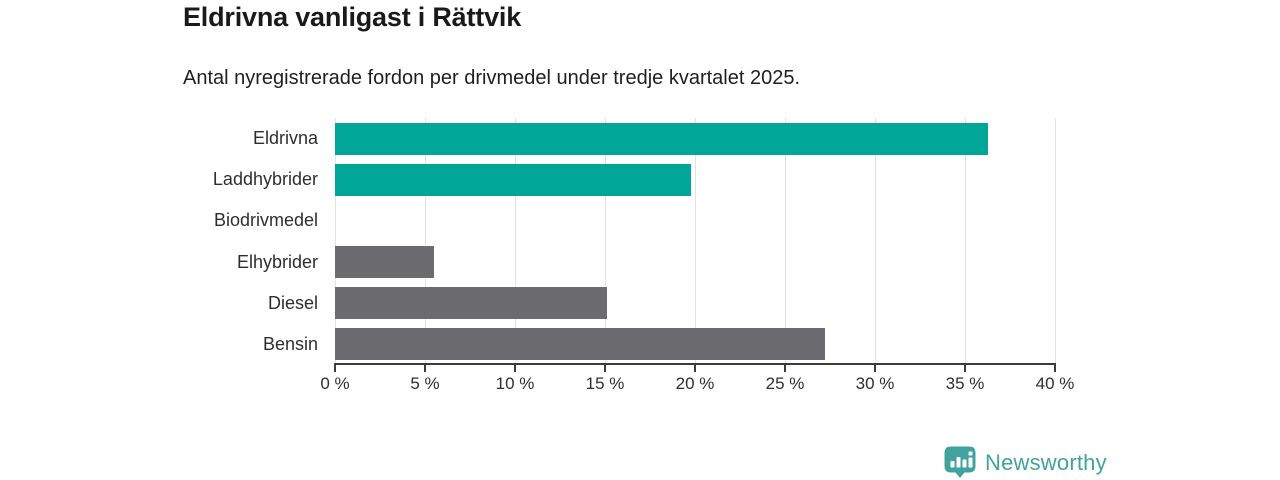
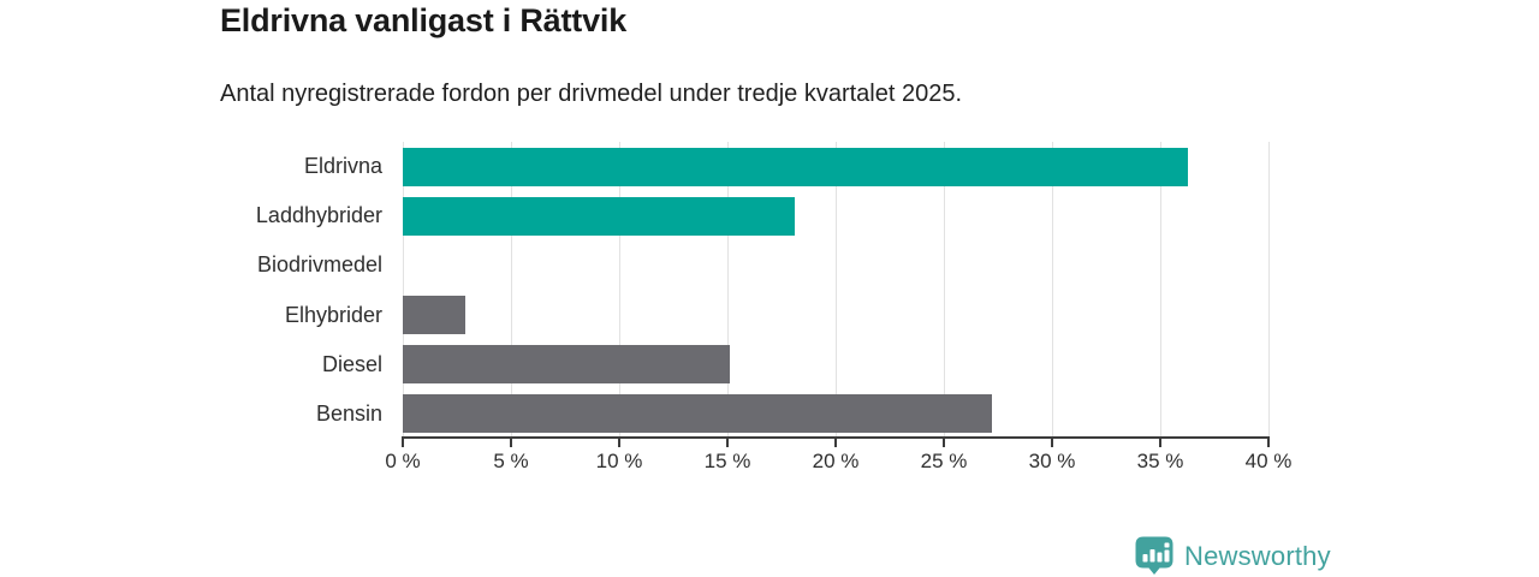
Laddhybrider: 19.8% -> 18.1%
Elhybrider: 5.5% -> 2.9%
